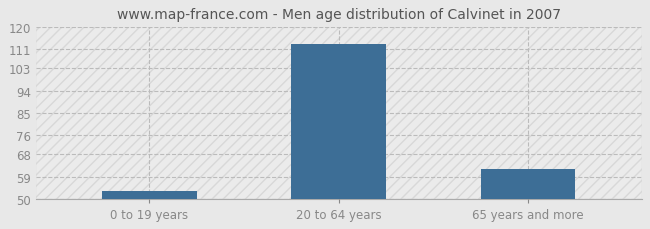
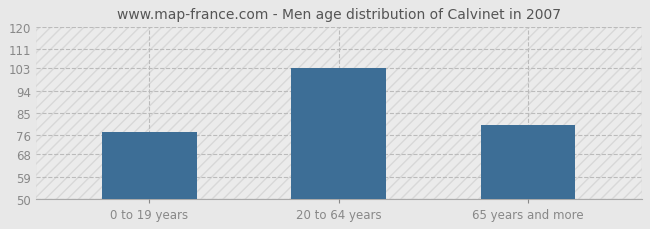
0 to 19 years: 53 -> 77
20 to 64 years: 113 -> 103
65 years and more: 62 -> 80
